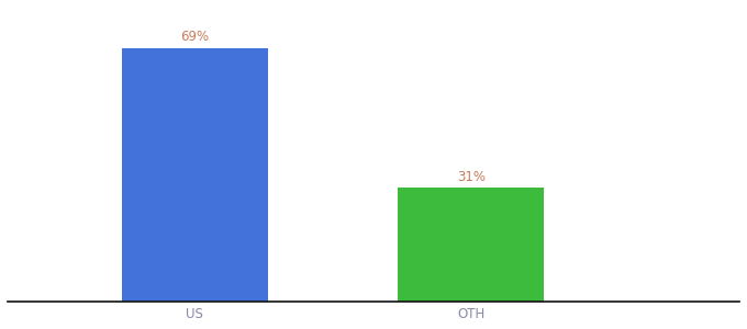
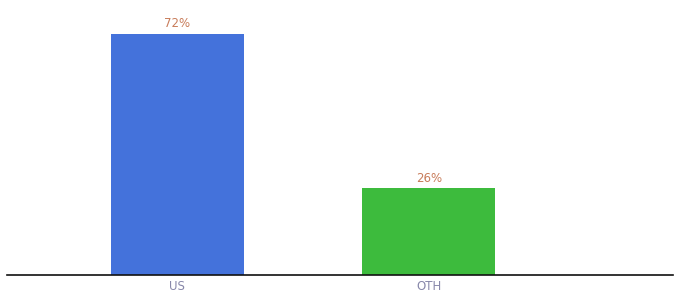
US: 69% -> 72%
OTH: 31% -> 26%
